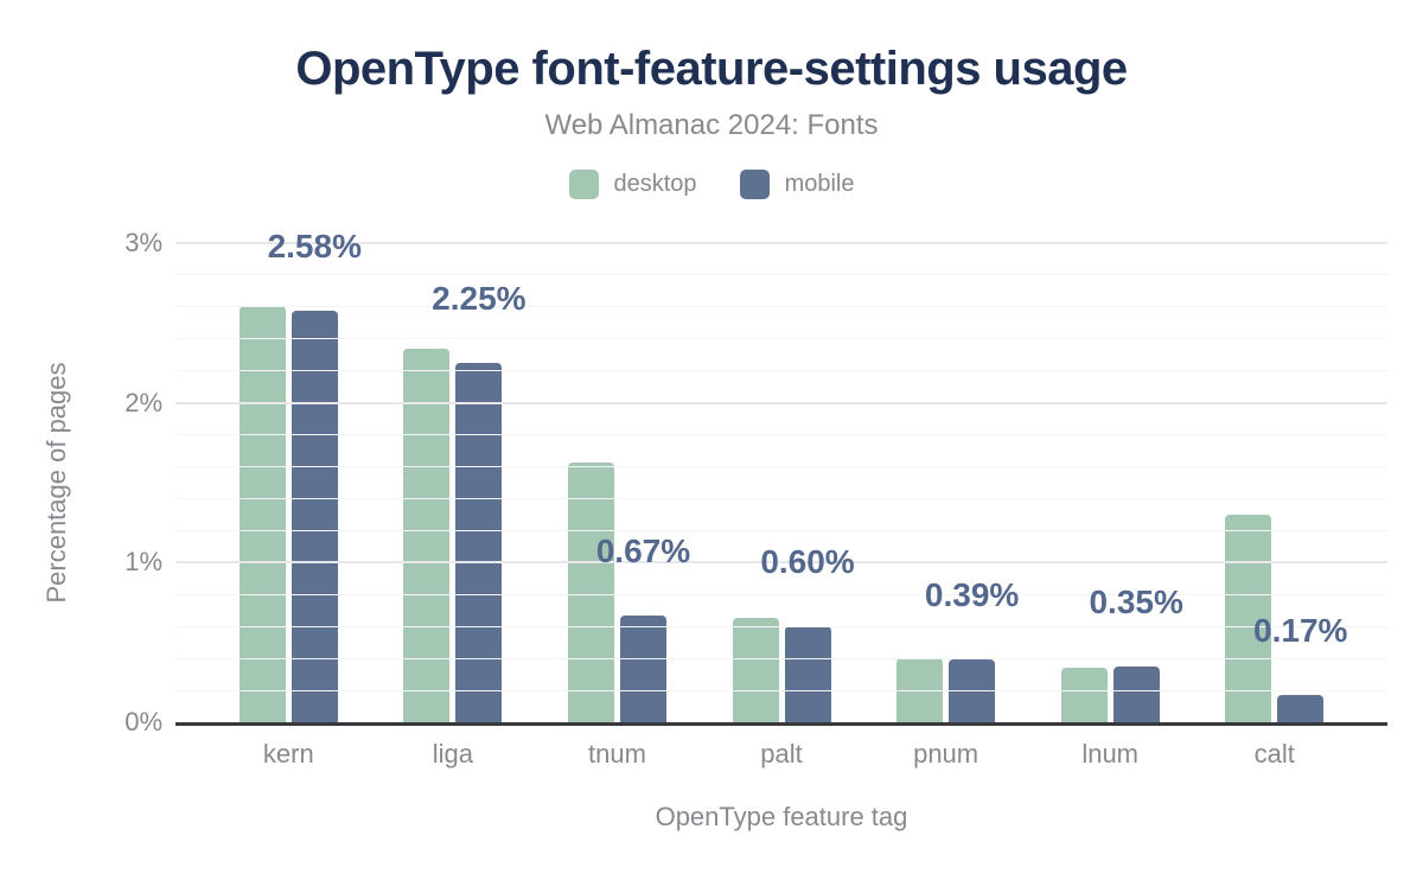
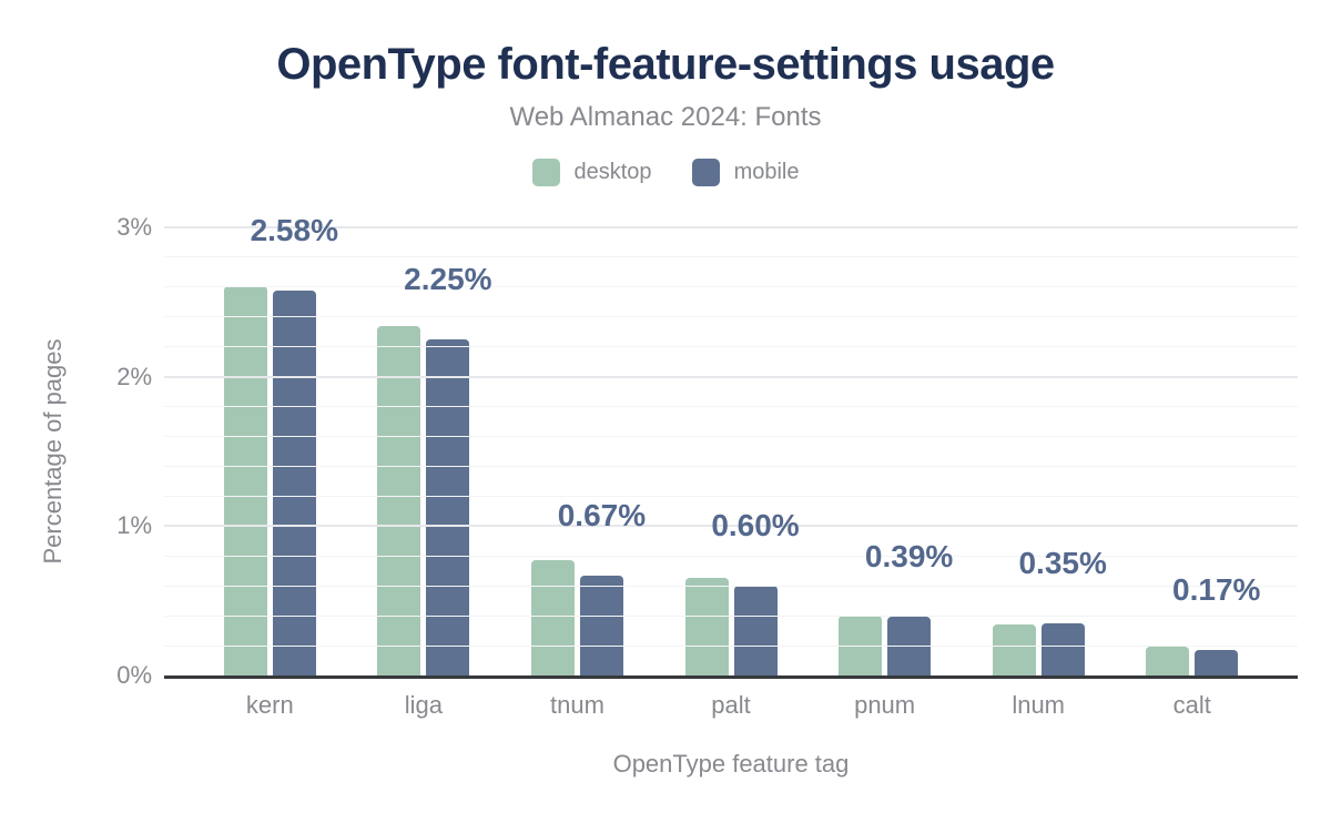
desktop/tnum: 1.63% -> 0.77%
desktop/calt: 1.30% -> 0.19%
